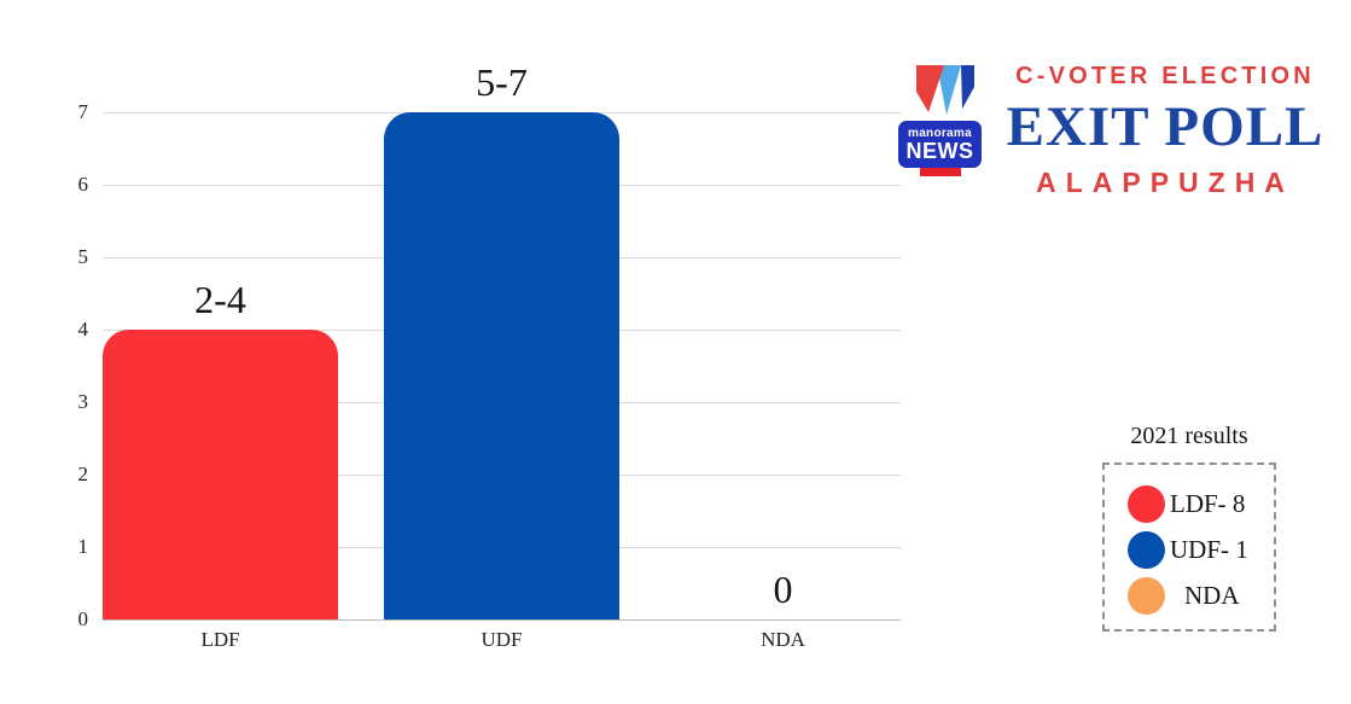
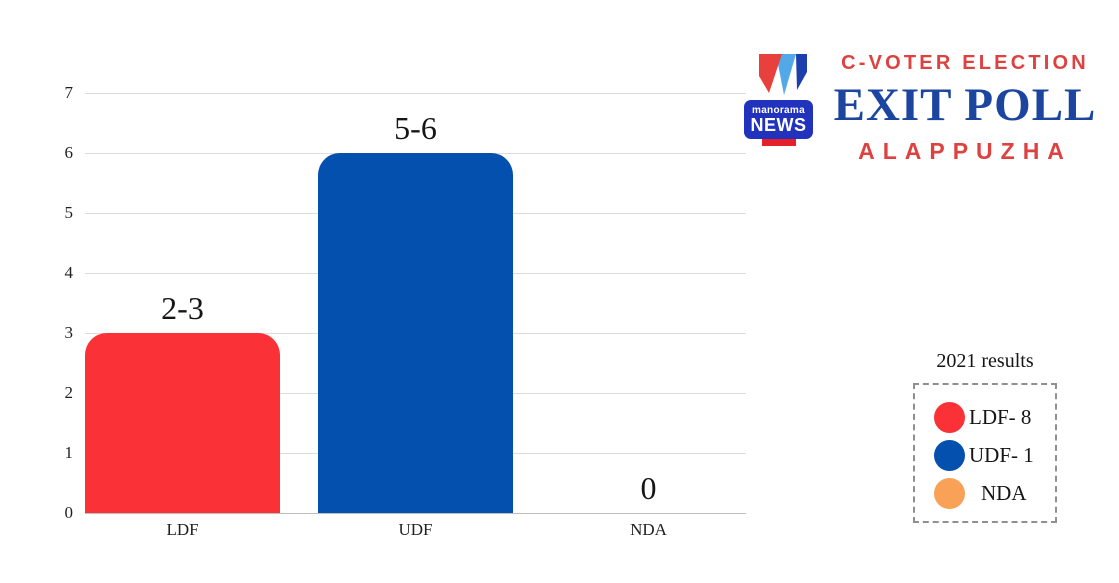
LDF: 4 -> 3
UDF: 7 -> 6
